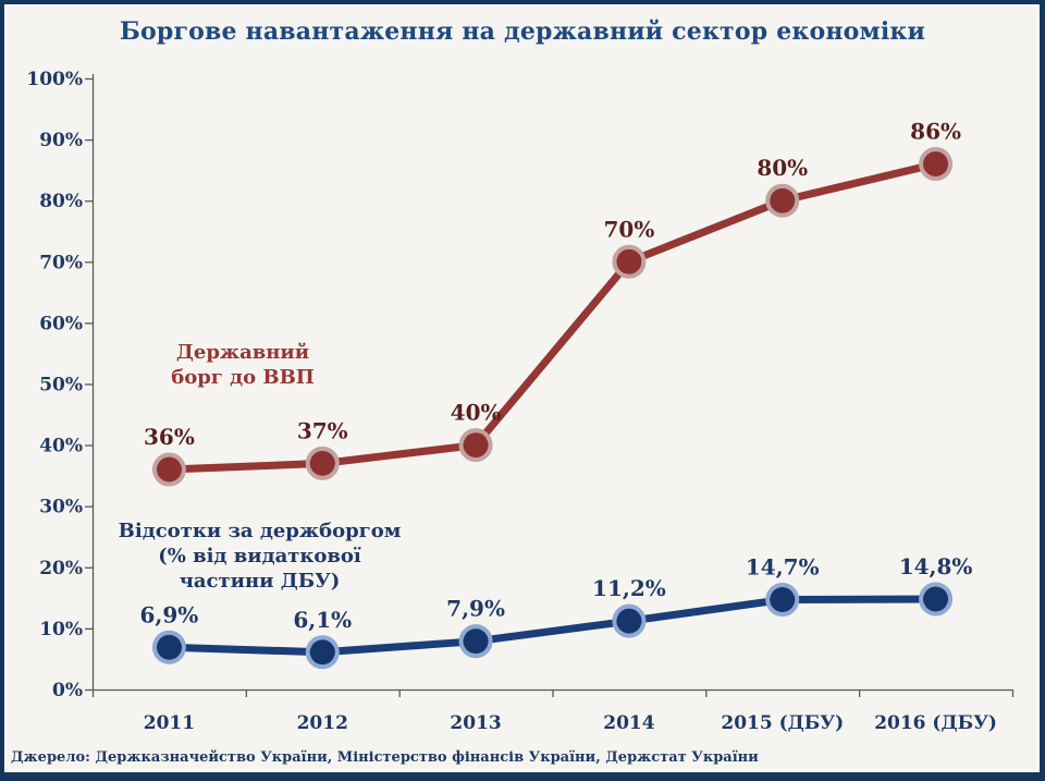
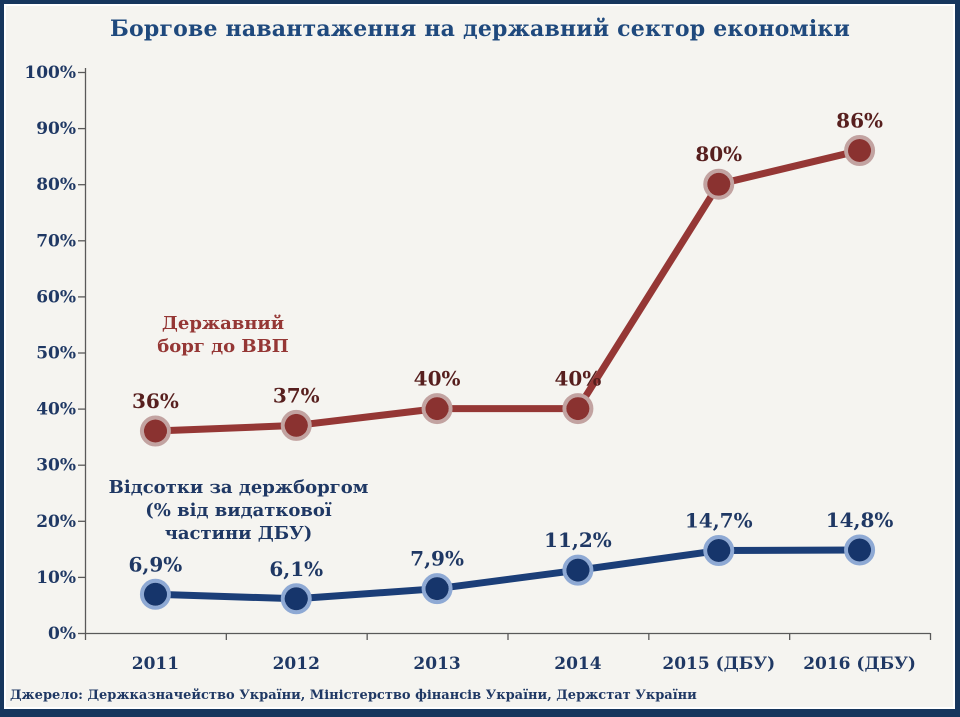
Державний борг до ВВП/2014: 70% -> 40%
